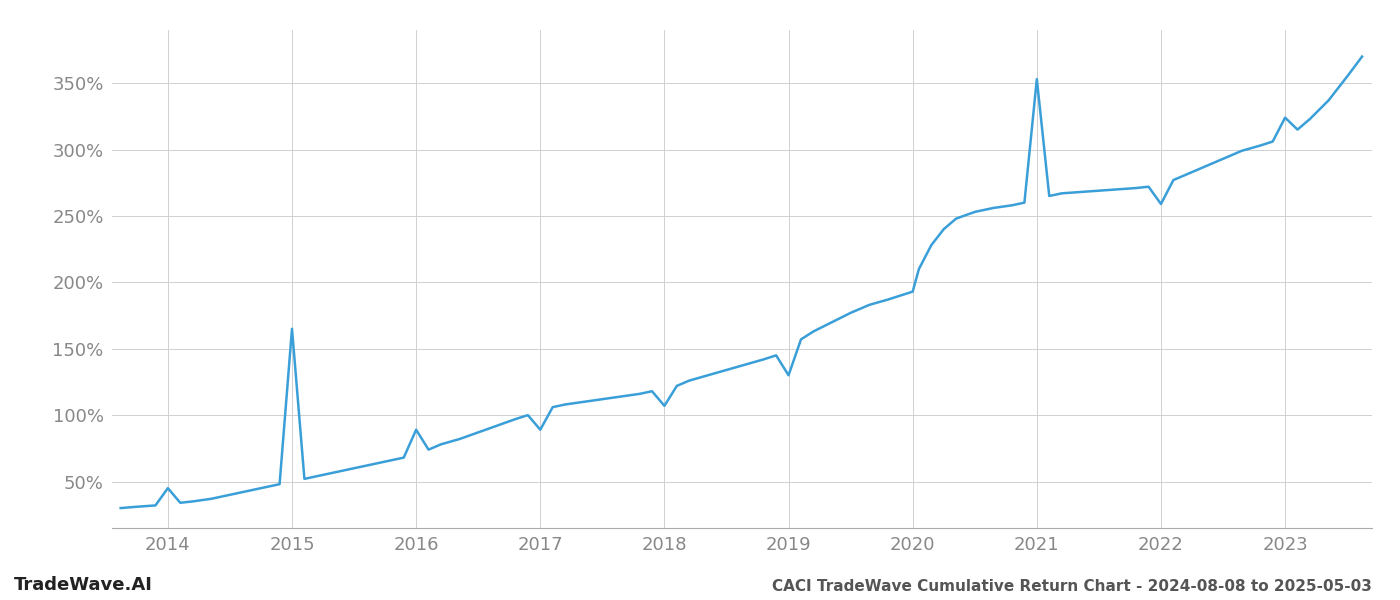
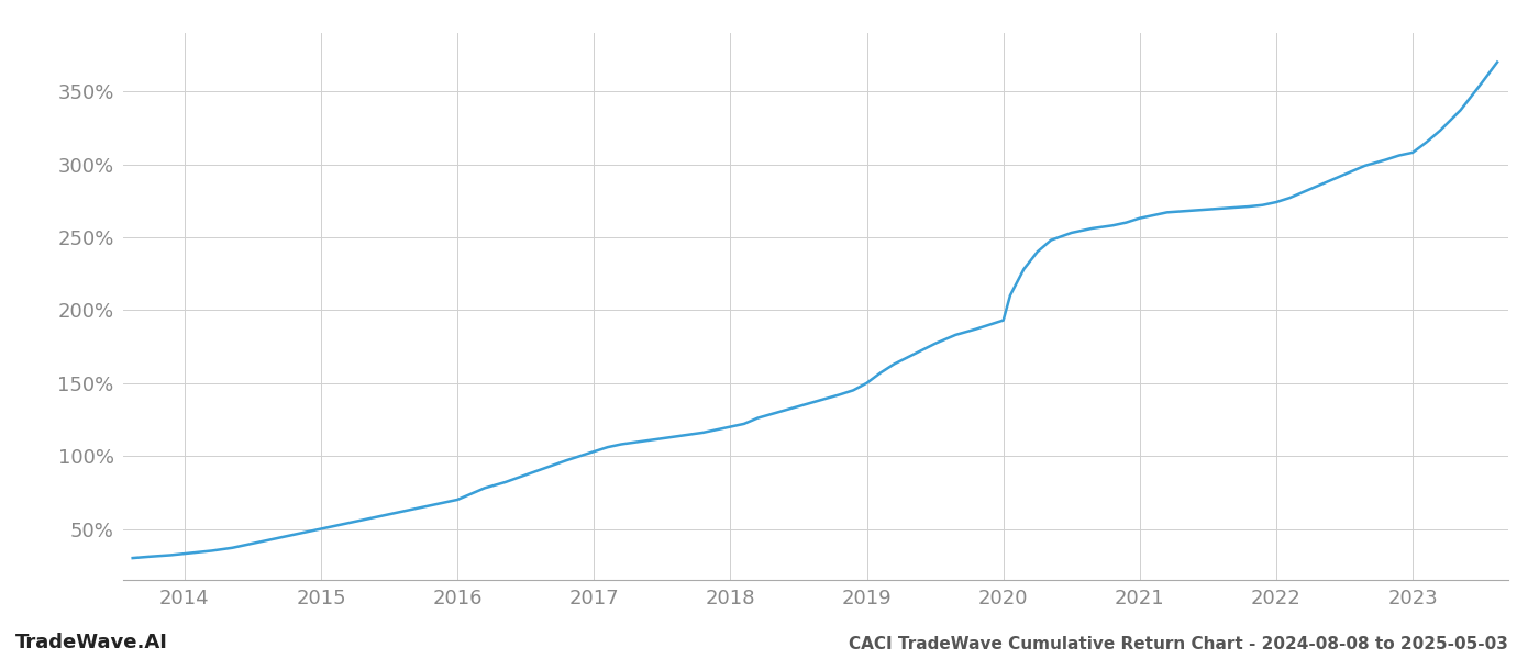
2014: 45% -> 33%
2015: 165% -> 50%
2016: 89% -> 70%
2017: 89% -> 103%
2018: 107% -> 120%
2019: 130% -> 150%
2021: 353% -> 263%
2022: 259% -> 274%
2023: 324% -> 308%
